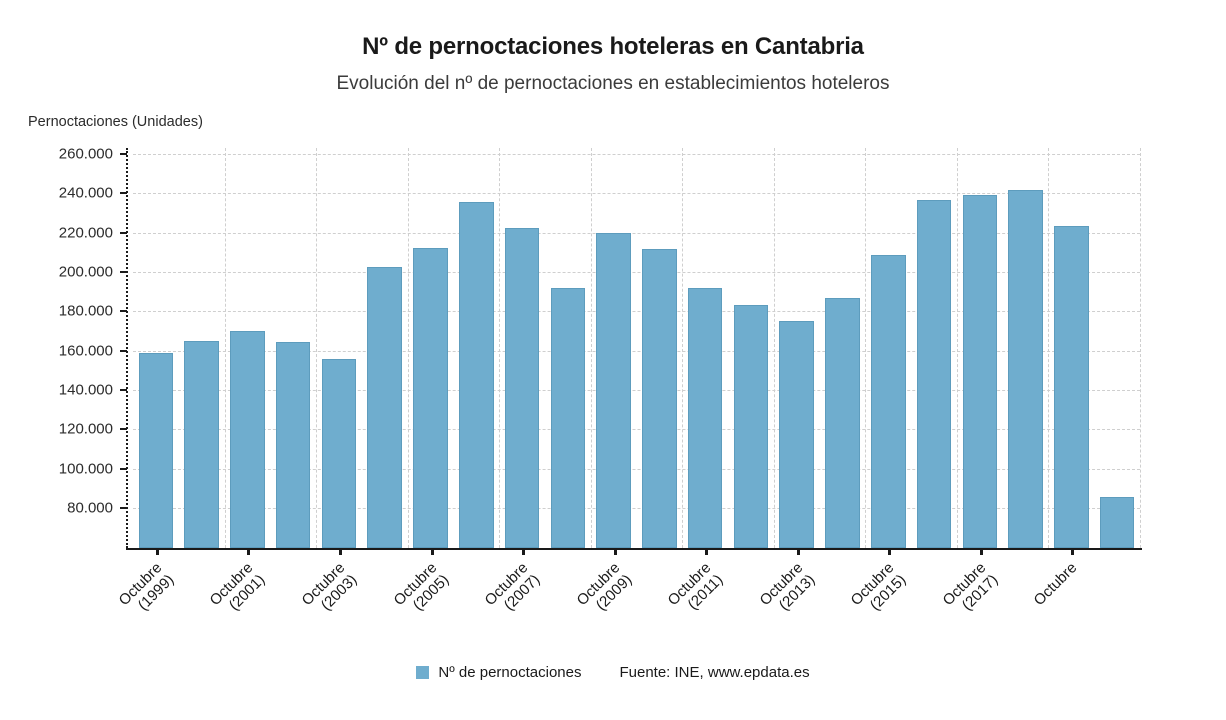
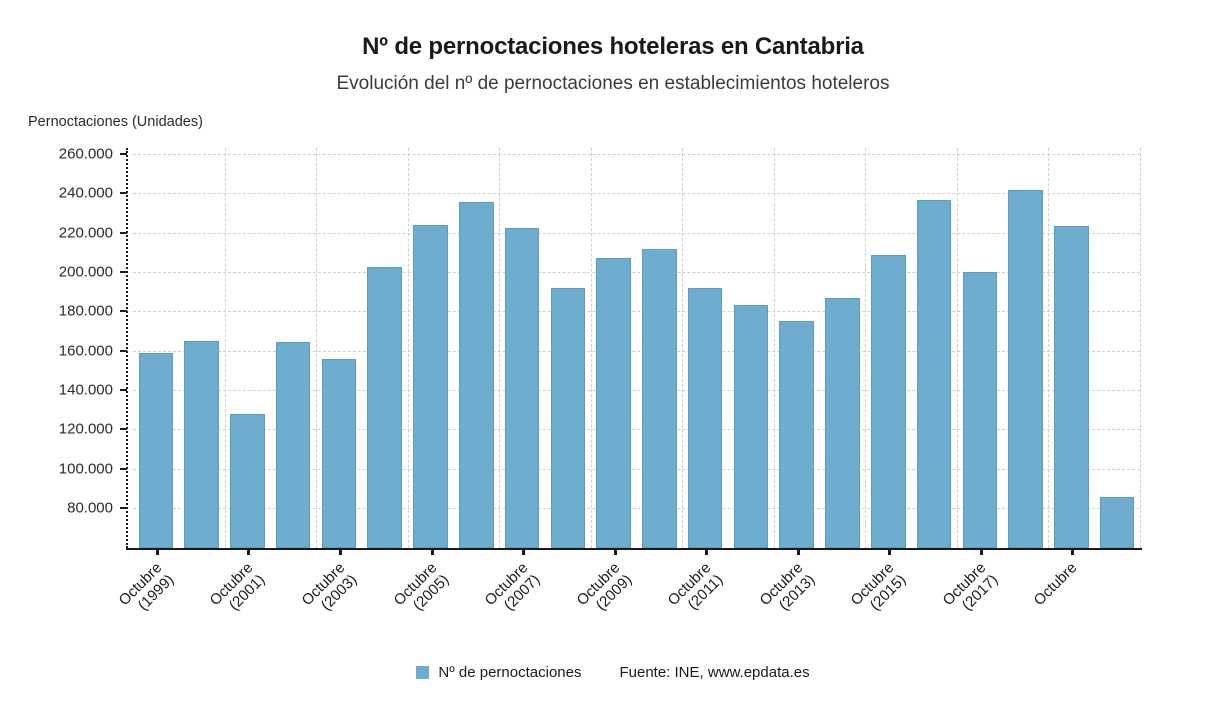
Octubre (2001): 170000 -> 128000
Octubre (2005): 212000 -> 224000
Octubre (2009): 220000 -> 207000
Octubre (2017): 239000 -> 200000
